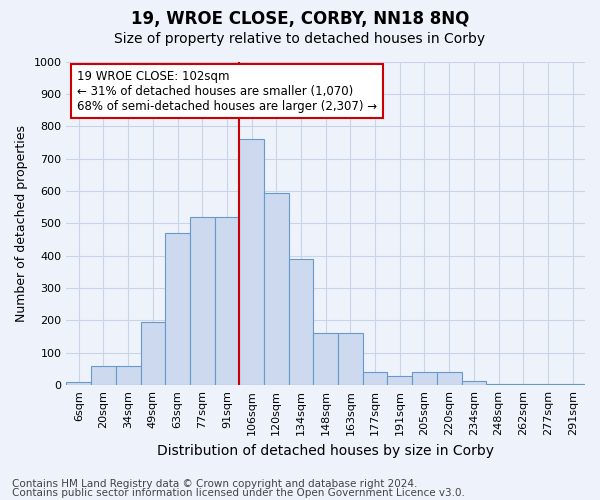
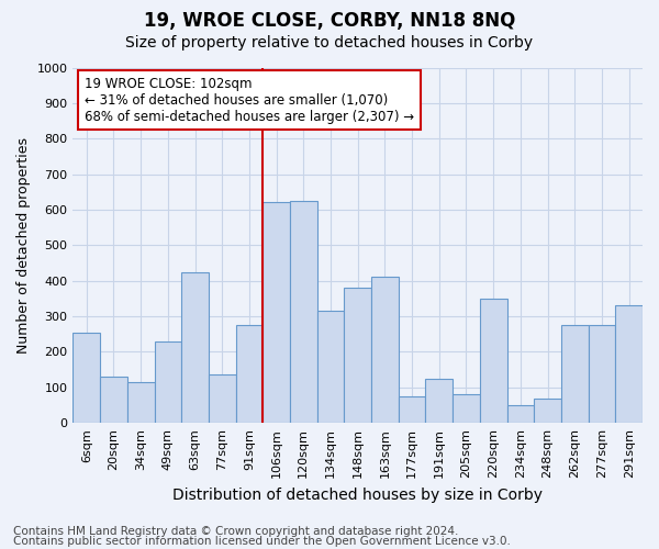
6sqm: 10 -> 255
20sqm: 60 -> 130
34sqm: 60 -> 115
49sqm: 195 -> 230
63sqm: 470 -> 425
77sqm: 520 -> 135
91sqm: 520 -> 275
106sqm: 760 -> 620
120sqm: 595 -> 625
134sqm: 390 -> 315
148sqm: 160 -> 380
163sqm: 160 -> 410
177sqm: 40 -> 75
191sqm: 27 -> 125
205sqm: 42 -> 80
220sqm: 42 -> 350
234sqm: 13 -> 50
248sqm: 5 -> 70
262sqm: 5 -> 275
277sqm: 5 -> 275
291sqm: 5 -> 330
